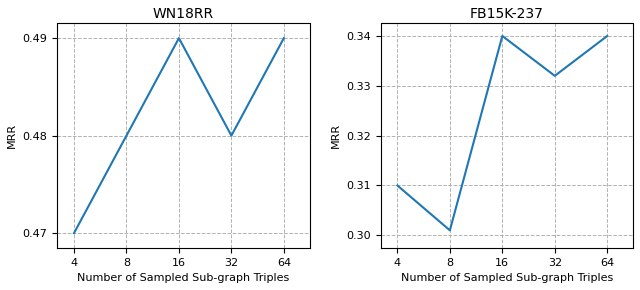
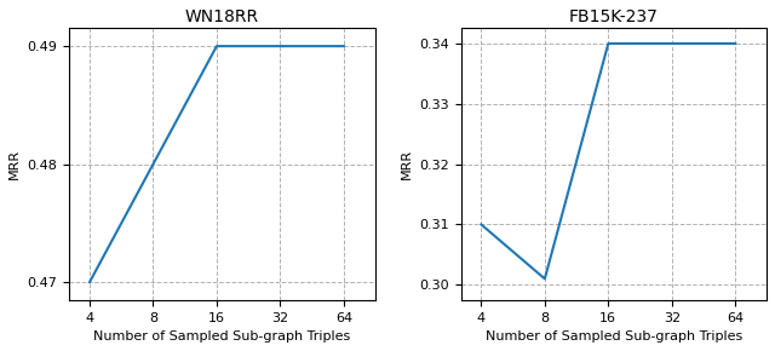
WN18RR/32: 0.48 -> 0.49
FB15K-237/32: 0.332 -> 0.340
